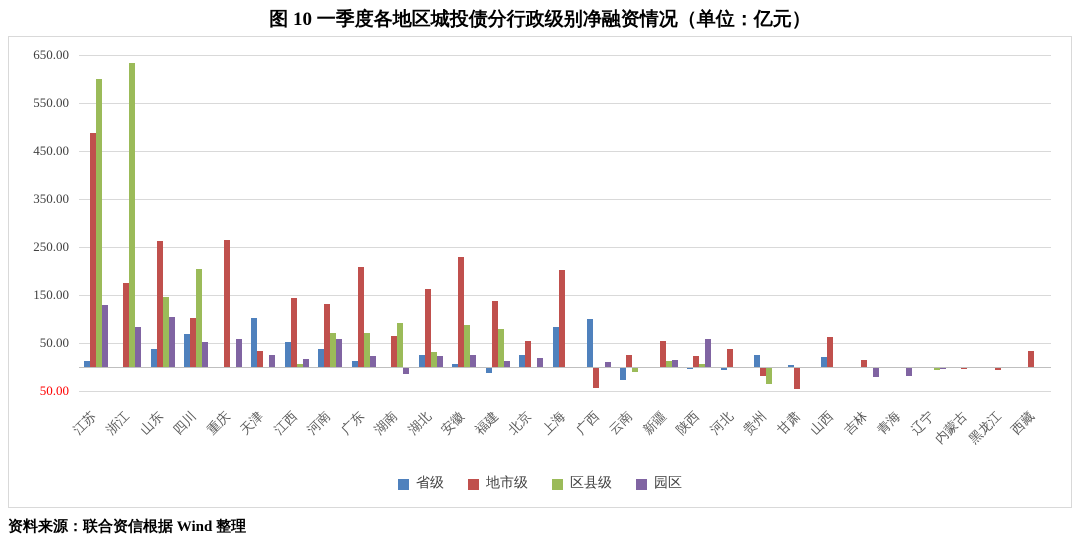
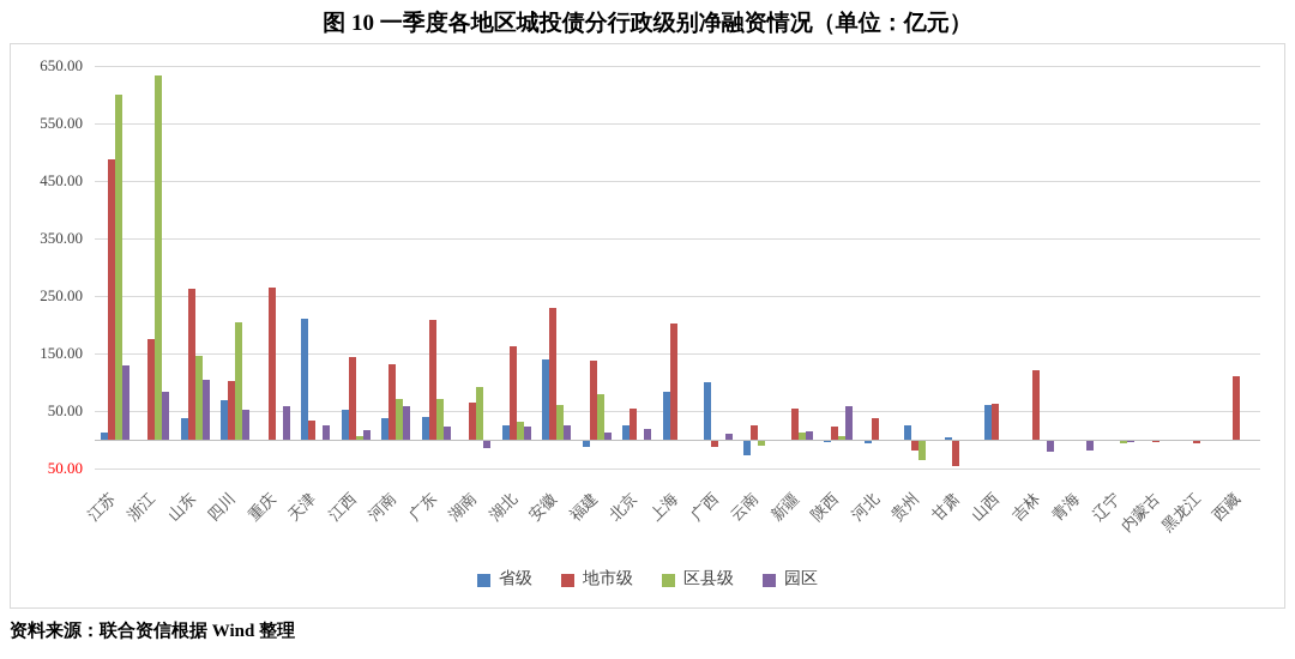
省级/天津: 100 -> 210
省级/广东: 10 -> 40
省级/安徽: 10 -> 140
区县级/安徽: 90 -> 60
地市级/广西: -40 -> -10
省级/山西: 20 -> 60
地市级/吉林: 20 -> 120
地市级/西藏: 30 -> 110
